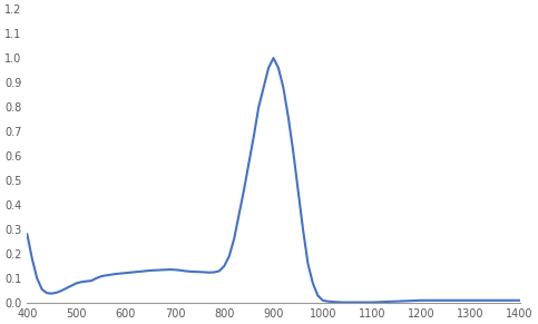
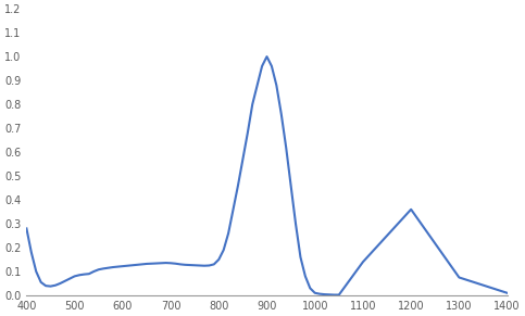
1100: 0.002 -> 0.140
1200: 0.010 -> 0.360
1300: 0.010 -> 0.075
